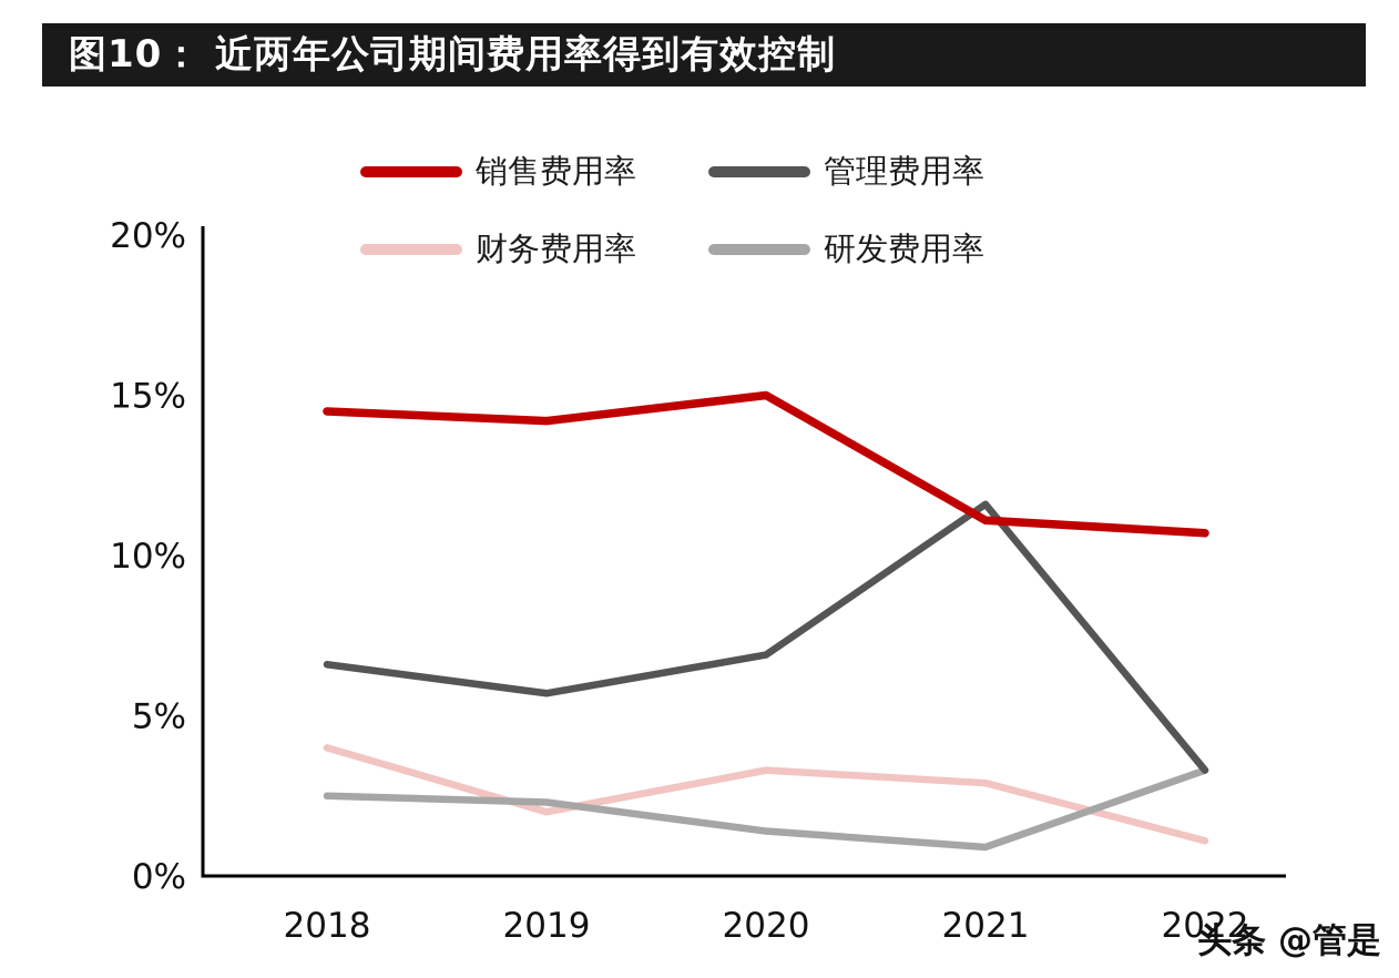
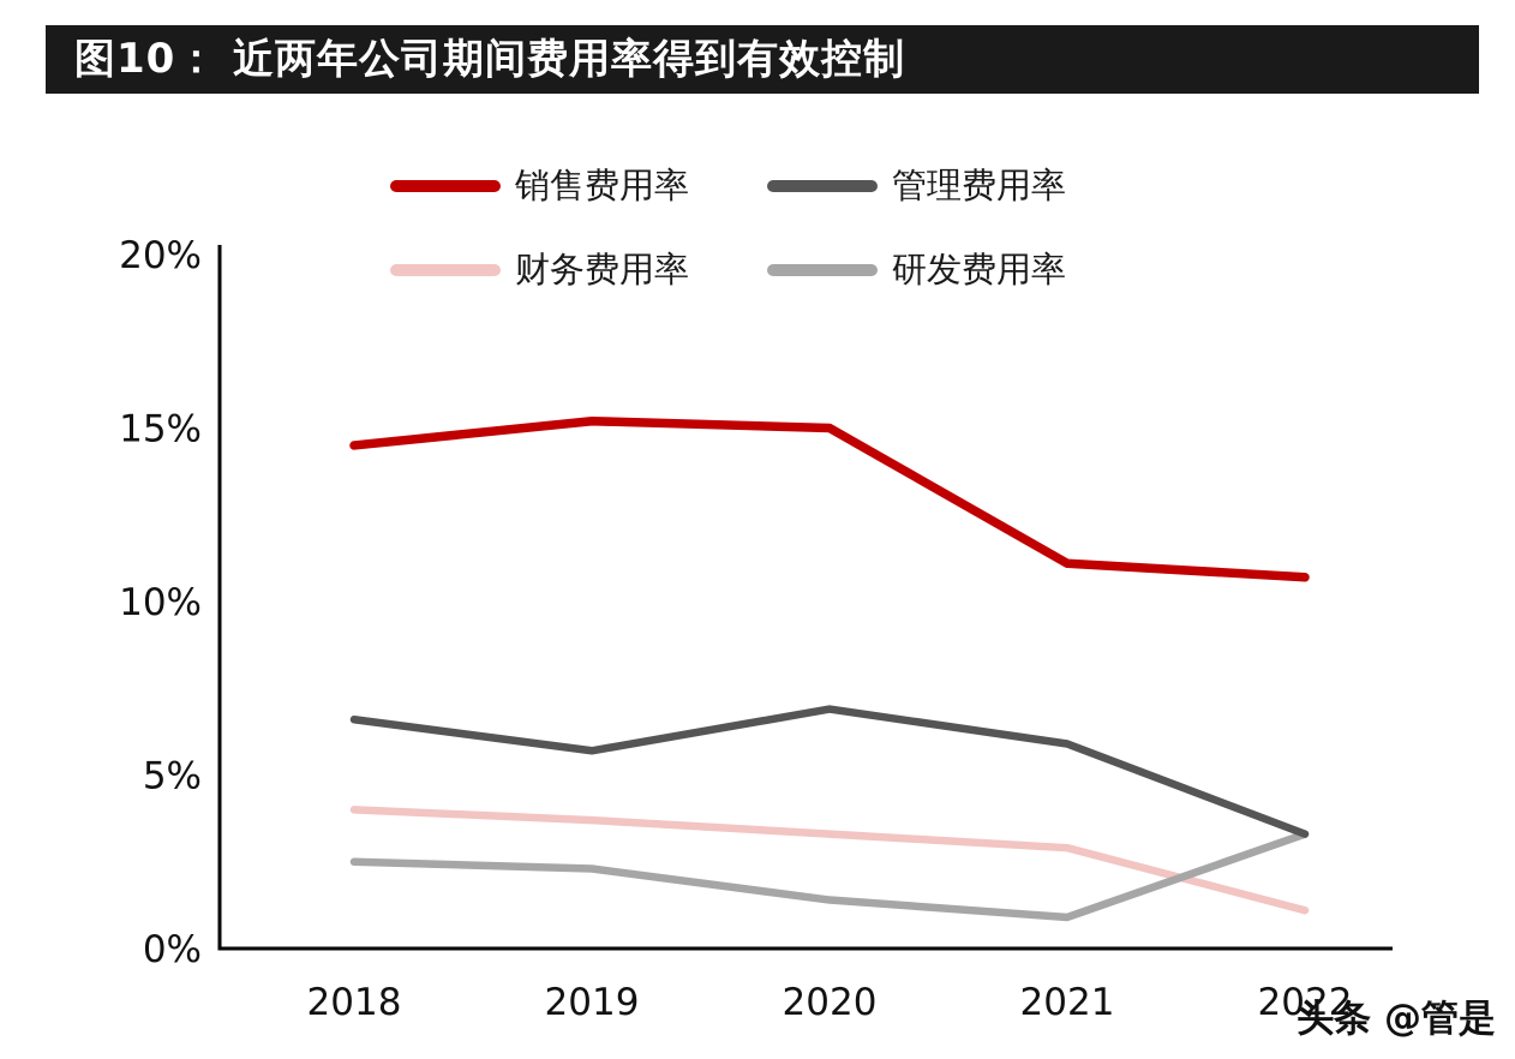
销售费用率/2019: 14.2% -> 15.2%
财务费用率/2019: 2.0% -> 3.7%
管理费用率/2021: 11.6% -> 5.9%
